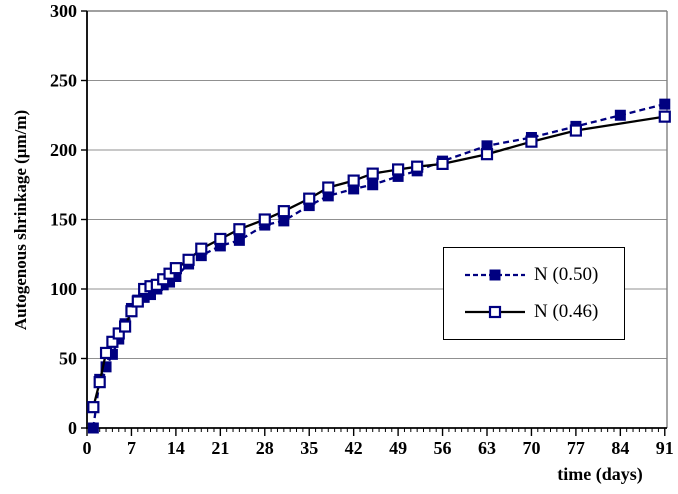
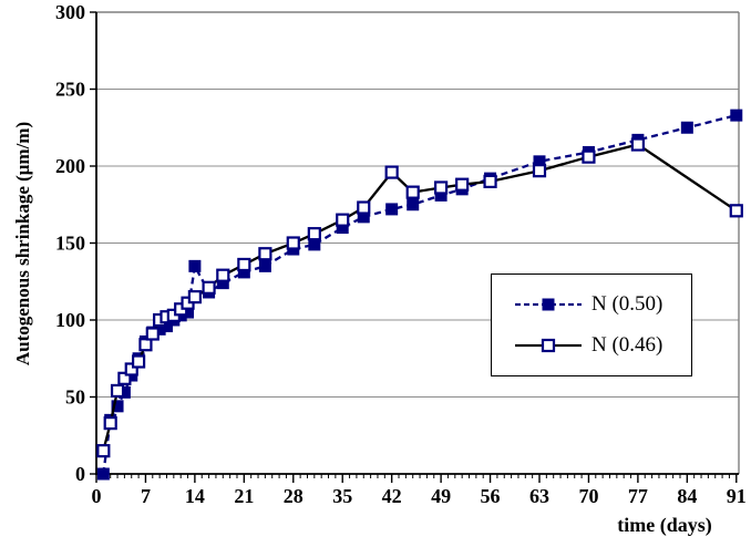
N (0.50)/14: 109 -> 135
N (0.46)/42: 178 -> 196
N (0.46)/91: 224 -> 171
